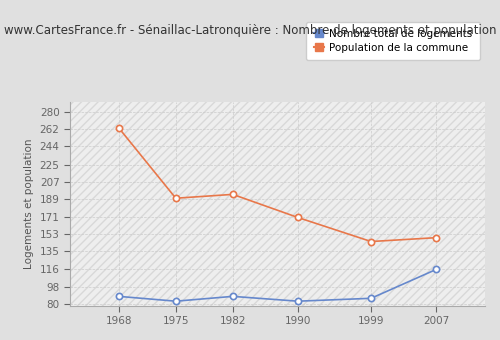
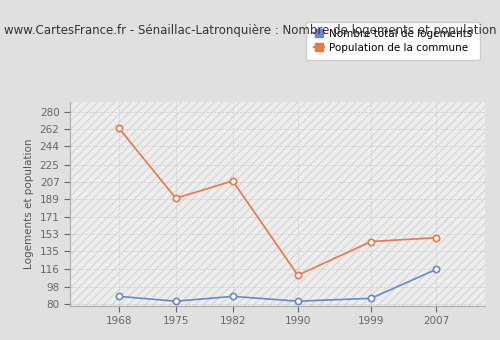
Population de la commune/1982: 194 -> 208
Population de la commune/1990: 170 -> 110
